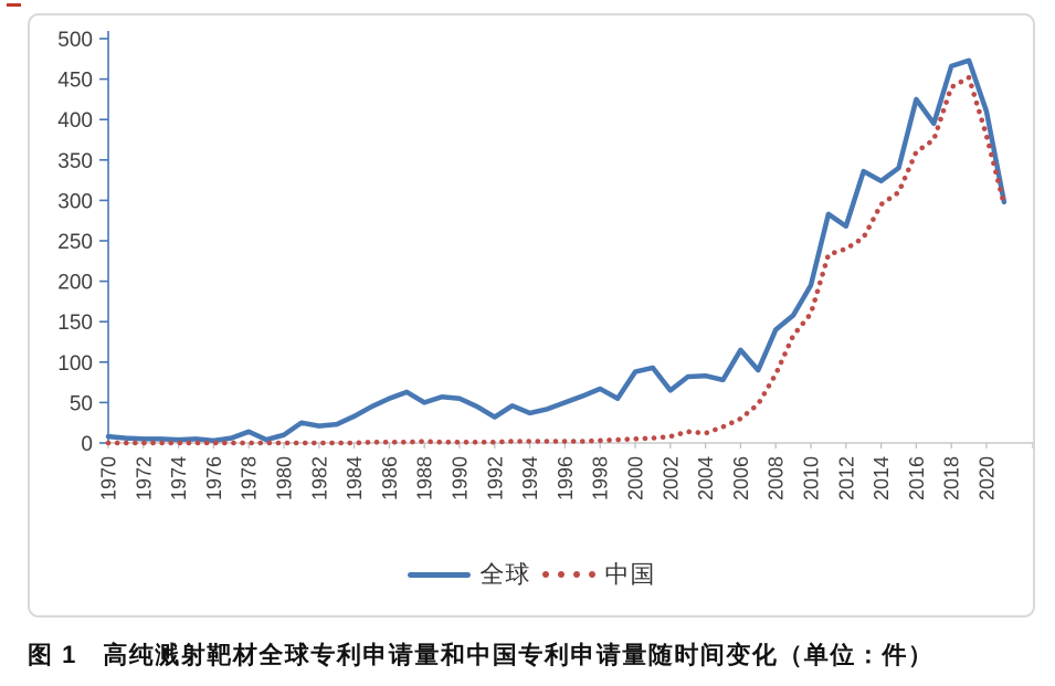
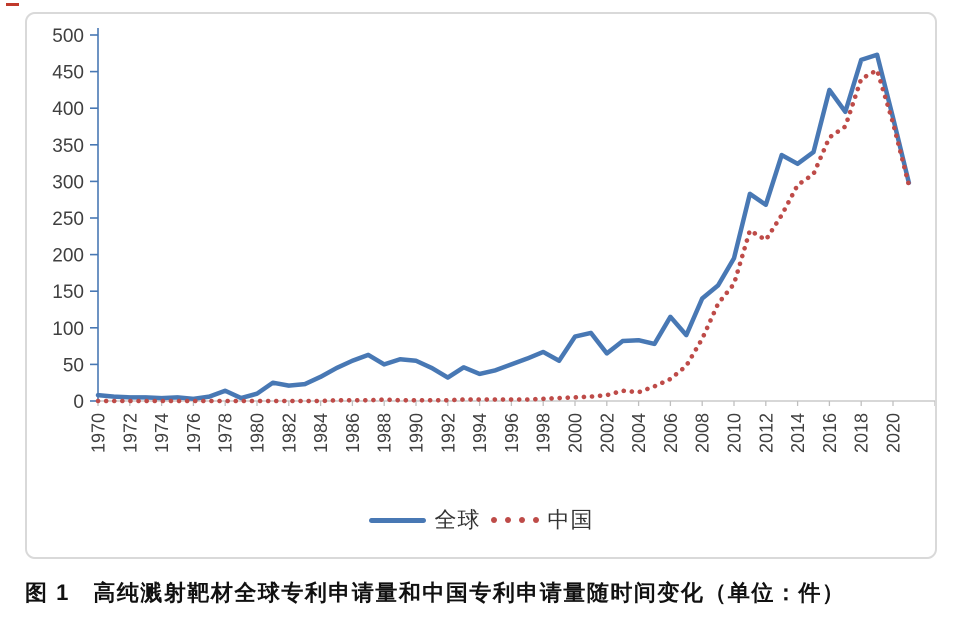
中国/2012: 240 -> 220
全球/2020: 410 -> 390
